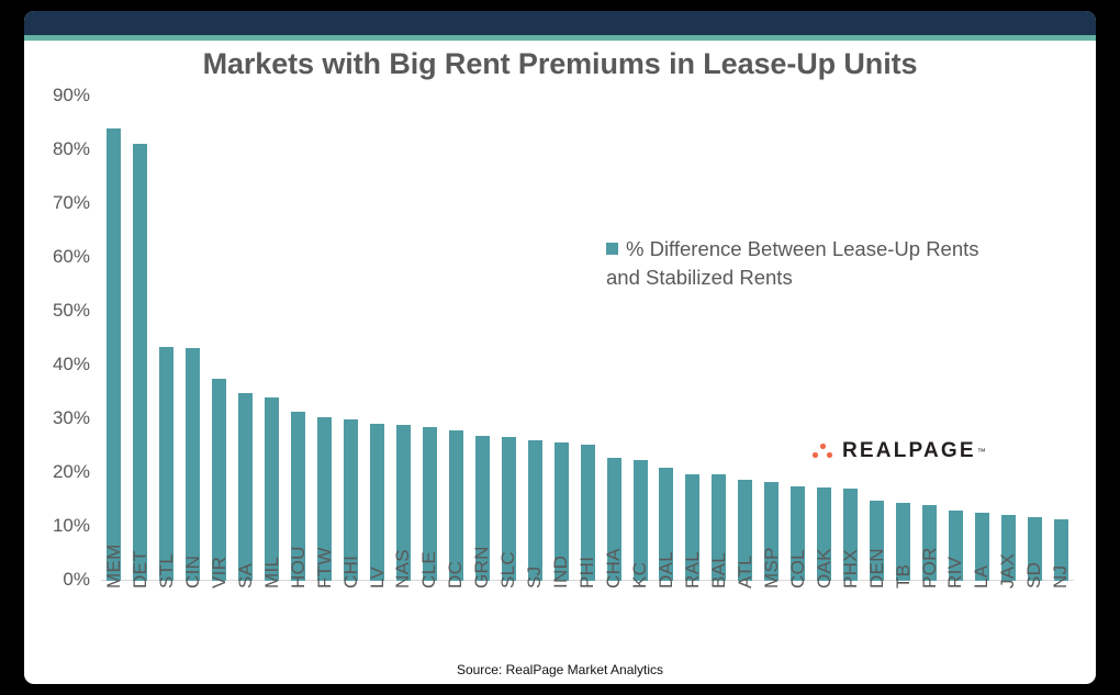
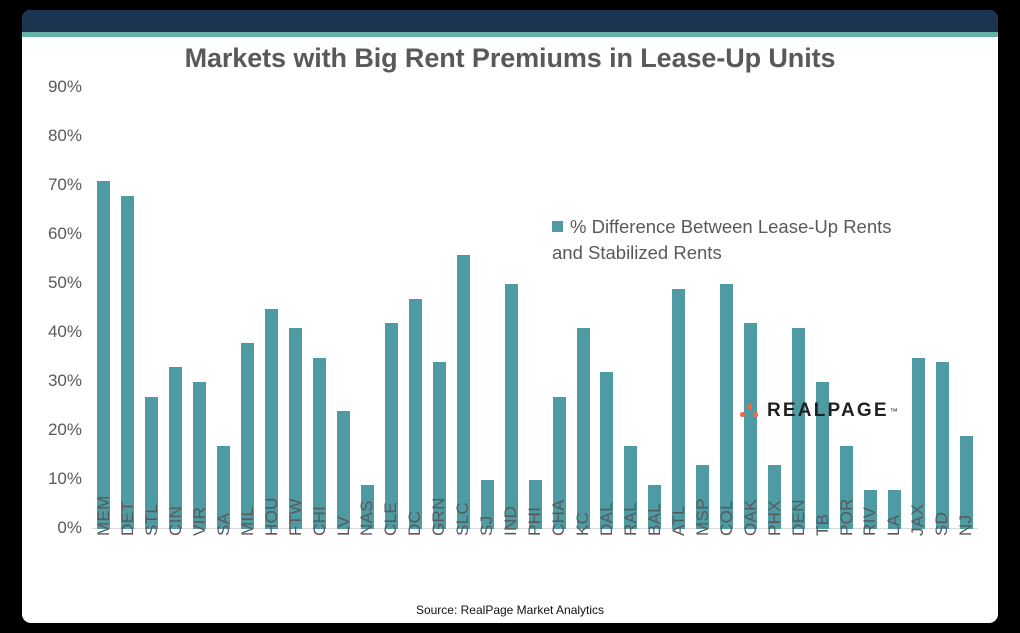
MEM: 84% -> 71%
DET: 81% -> 68%
STL: 43% -> 27%
CIN: 43% -> 33%
VIR: 38% -> 30%
SA: 35% -> 17%
MIL: 34% -> 38%
HOU: 31% -> 45%
FTW: 30% -> 41%
CHI: 30% -> 35%
LV: 29% -> 24%
NAS: 29% -> 9%
CLE: 29% -> 42%
DC: 28% -> 47%
GRN: 27% -> 34%
SLC: 27% -> 56%
SJ: 26% -> 10%
IND: 26% -> 50%
PHI: 25% -> 10%
CHA: 23% -> 27%
KC: 22% -> 41%
DAL: 21% -> 32%
RAL: 20% -> 17%
BAL: 20% -> 9%
ATL: 19% -> 49%
MSP: 18% -> 13%
COL: 18% -> 50%
OAK: 17% -> 42%
PHX: 17% -> 13%
DEN: 15% -> 41%
TB: 14% -> 30%
POR: 14% -> 17%
RIV: 13% -> 8%
LA: 13% -> 8%
JAX: 12% -> 35%
SD: 12% -> 34%
NJ: 12% -> 19%
